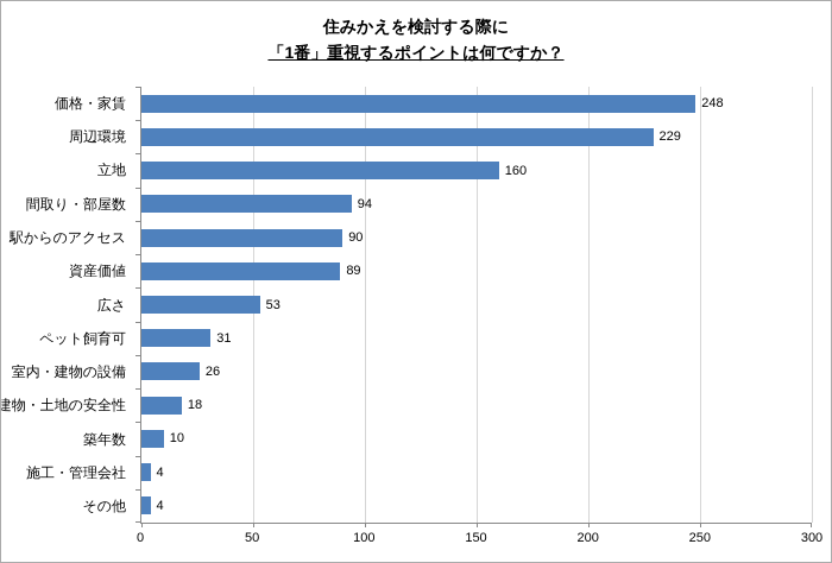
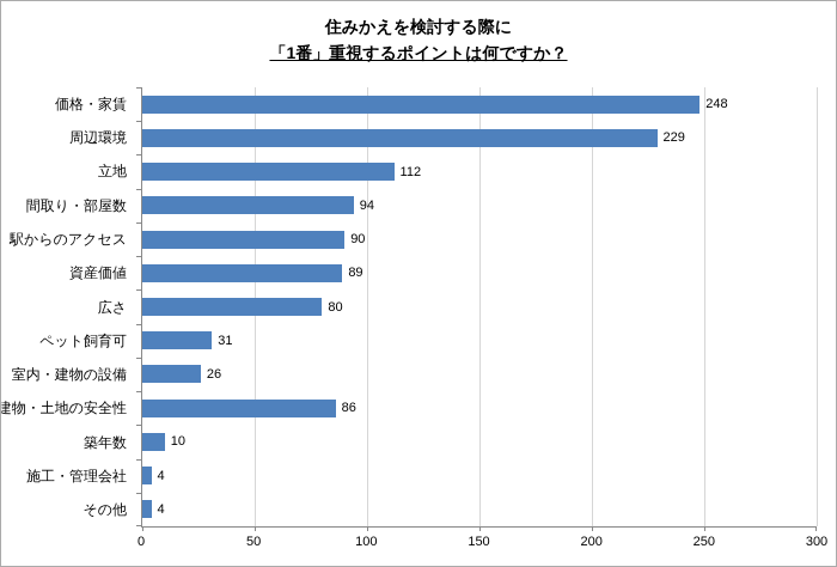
立地: 160 -> 112
広さ: 53 -> 80
建物・土地の安全性: 18 -> 86
